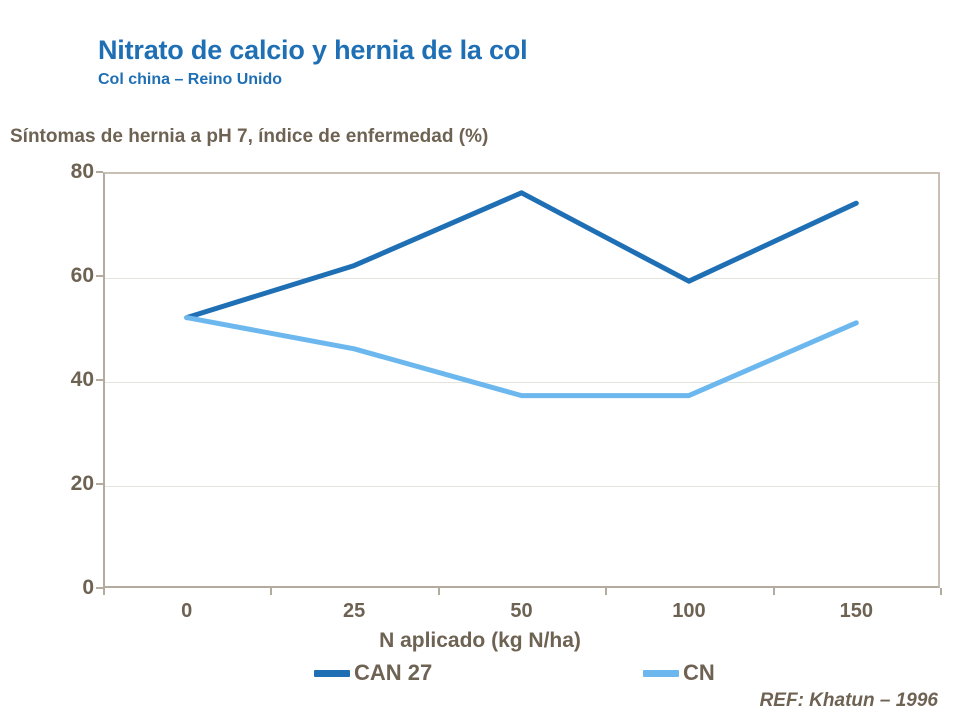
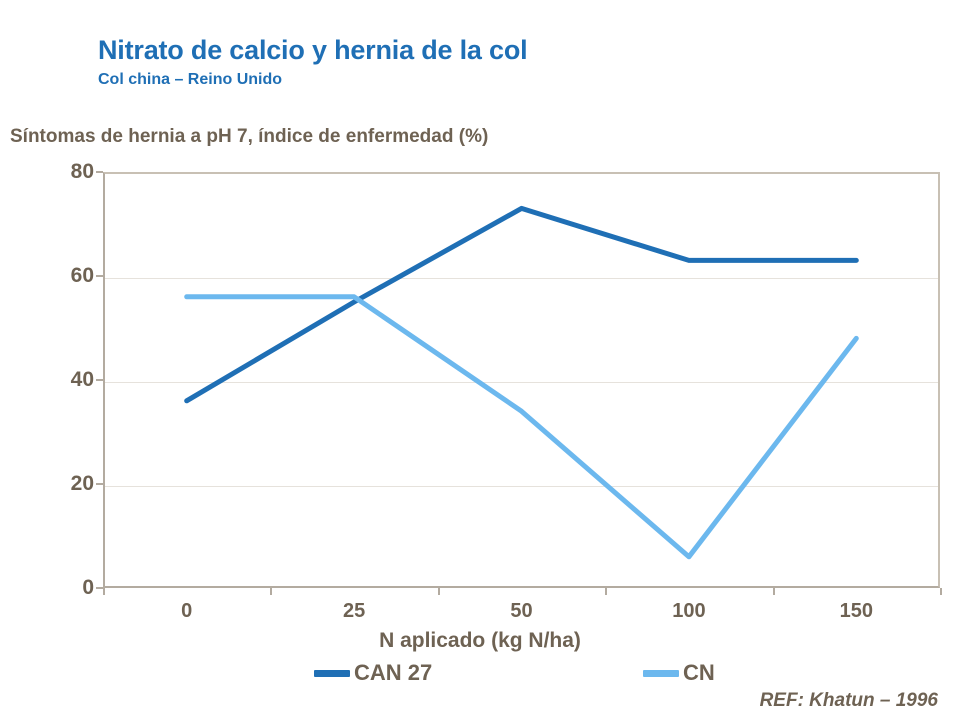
CAN 27/0: 52 -> 36
CN/0: 52 -> 56
CAN 27/25: 62 -> 55
CN/25: 46 -> 56
CAN 27/50: 76 -> 73
CN/50: 37 -> 34
CAN 27/100: 59 -> 63
CN/100: 37 -> 6
CAN 27/150: 74 -> 63
CN/150: 51 -> 48
